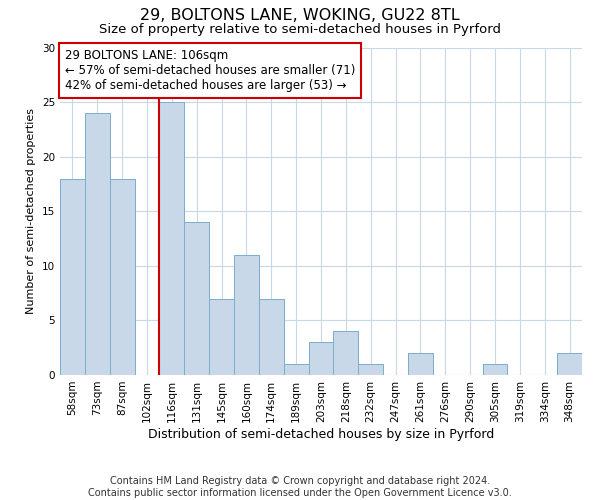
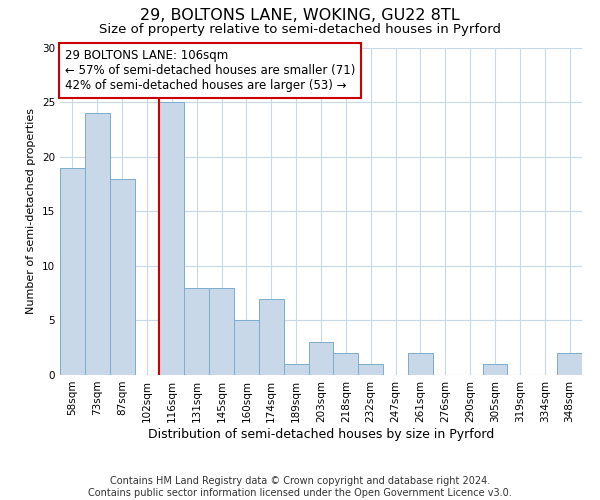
58sqm: 18 -> 19
131sqm: 14 -> 8
145sqm: 7 -> 8
160sqm: 11 -> 5
218sqm: 4 -> 2
